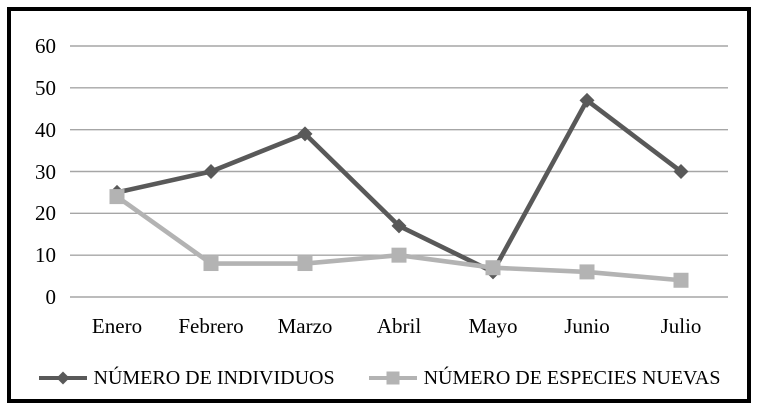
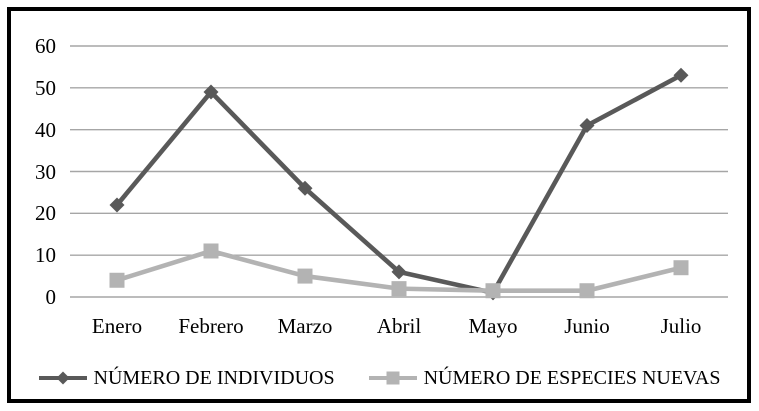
NÚMERO DE INDIVIDUOS/Enero: 25 -> 22
NÚMERO DE ESPECIES NUEVAS/Enero: 24 -> 4
NÚMERO DE INDIVIDUOS/Febrero: 30 -> 49
NÚMERO DE ESPECIES NUEVAS/Febrero: 8 -> 11
NÚMERO DE INDIVIDUOS/Marzo: 39 -> 26
NÚMERO DE ESPECIES NUEVAS/Marzo: 8 -> 5
NÚMERO DE INDIVIDUOS/Abril: 17 -> 6
NÚMERO DE ESPECIES NUEVAS/Abril: 10 -> 2
NÚMERO DE INDIVIDUOS/Mayo: 6 -> 1
NÚMERO DE ESPECIES NUEVAS/Mayo: 7 -> 2
NÚMERO DE INDIVIDUOS/Junio: 47 -> 41
NÚMERO DE ESPECIES NUEVAS/Junio: 6 -> 2
NÚMERO DE INDIVIDUOS/Julio: 30 -> 53
NÚMERO DE ESPECIES NUEVAS/Julio: 4 -> 7
